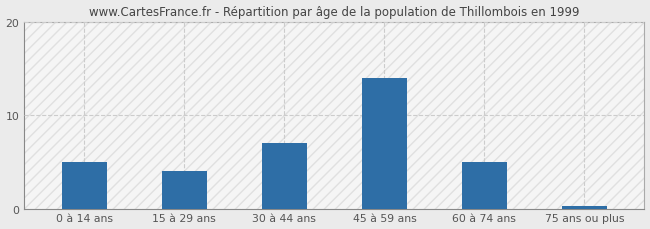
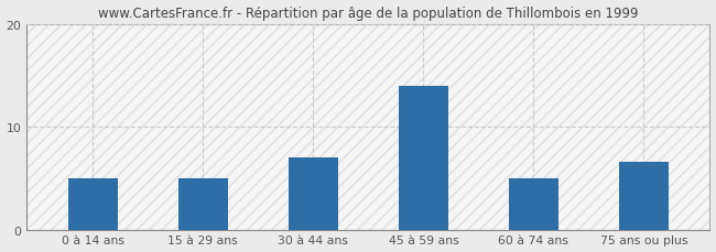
15 à 29 ans: 4.0 -> 5.0
75 ans ou plus: 0.3 -> 6.6
